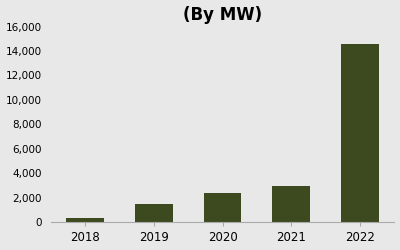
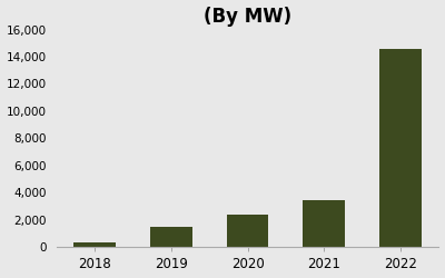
2021: 3,000 -> 3,500
